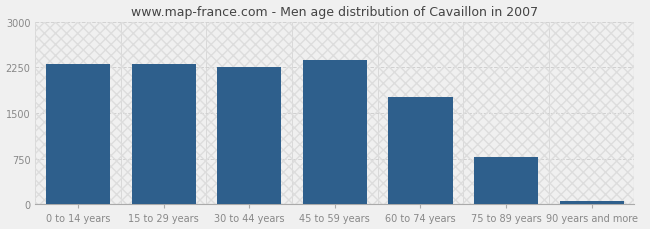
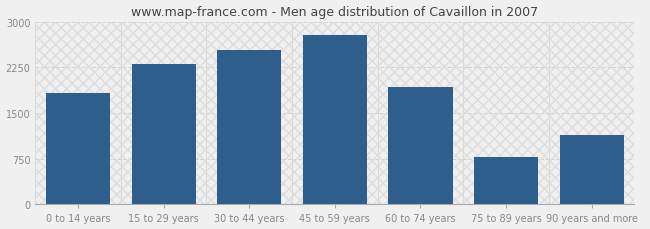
0 to 14 years: 2300 -> 1820
30 to 44 years: 2250 -> 2540
45 to 59 years: 2370 -> 2780
60 to 74 years: 1760 -> 1920
90 years and more: 60 -> 1140
